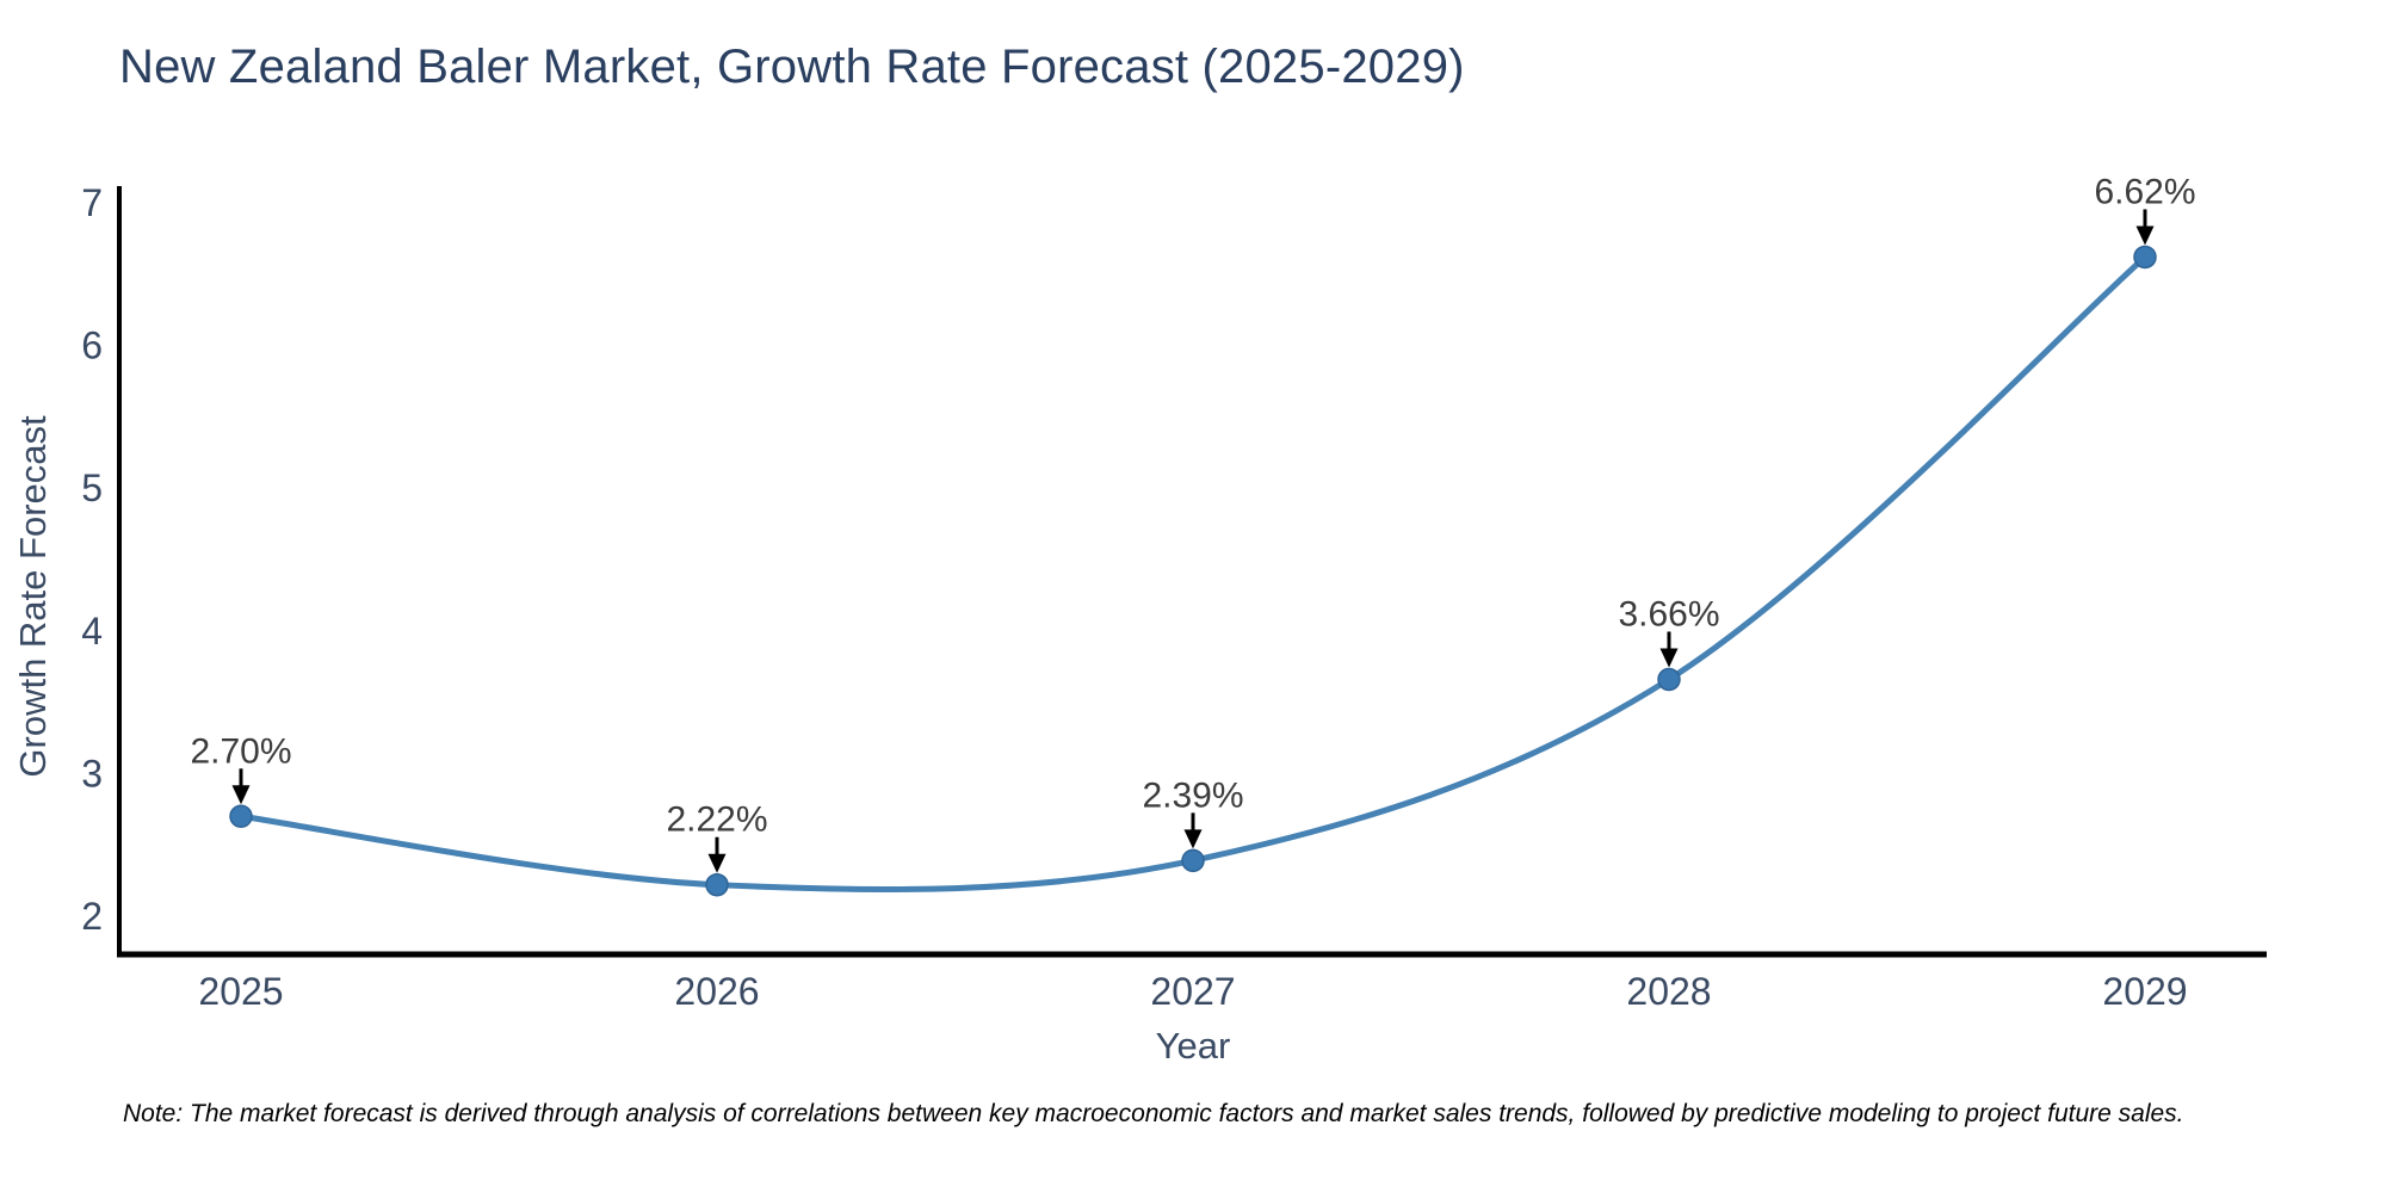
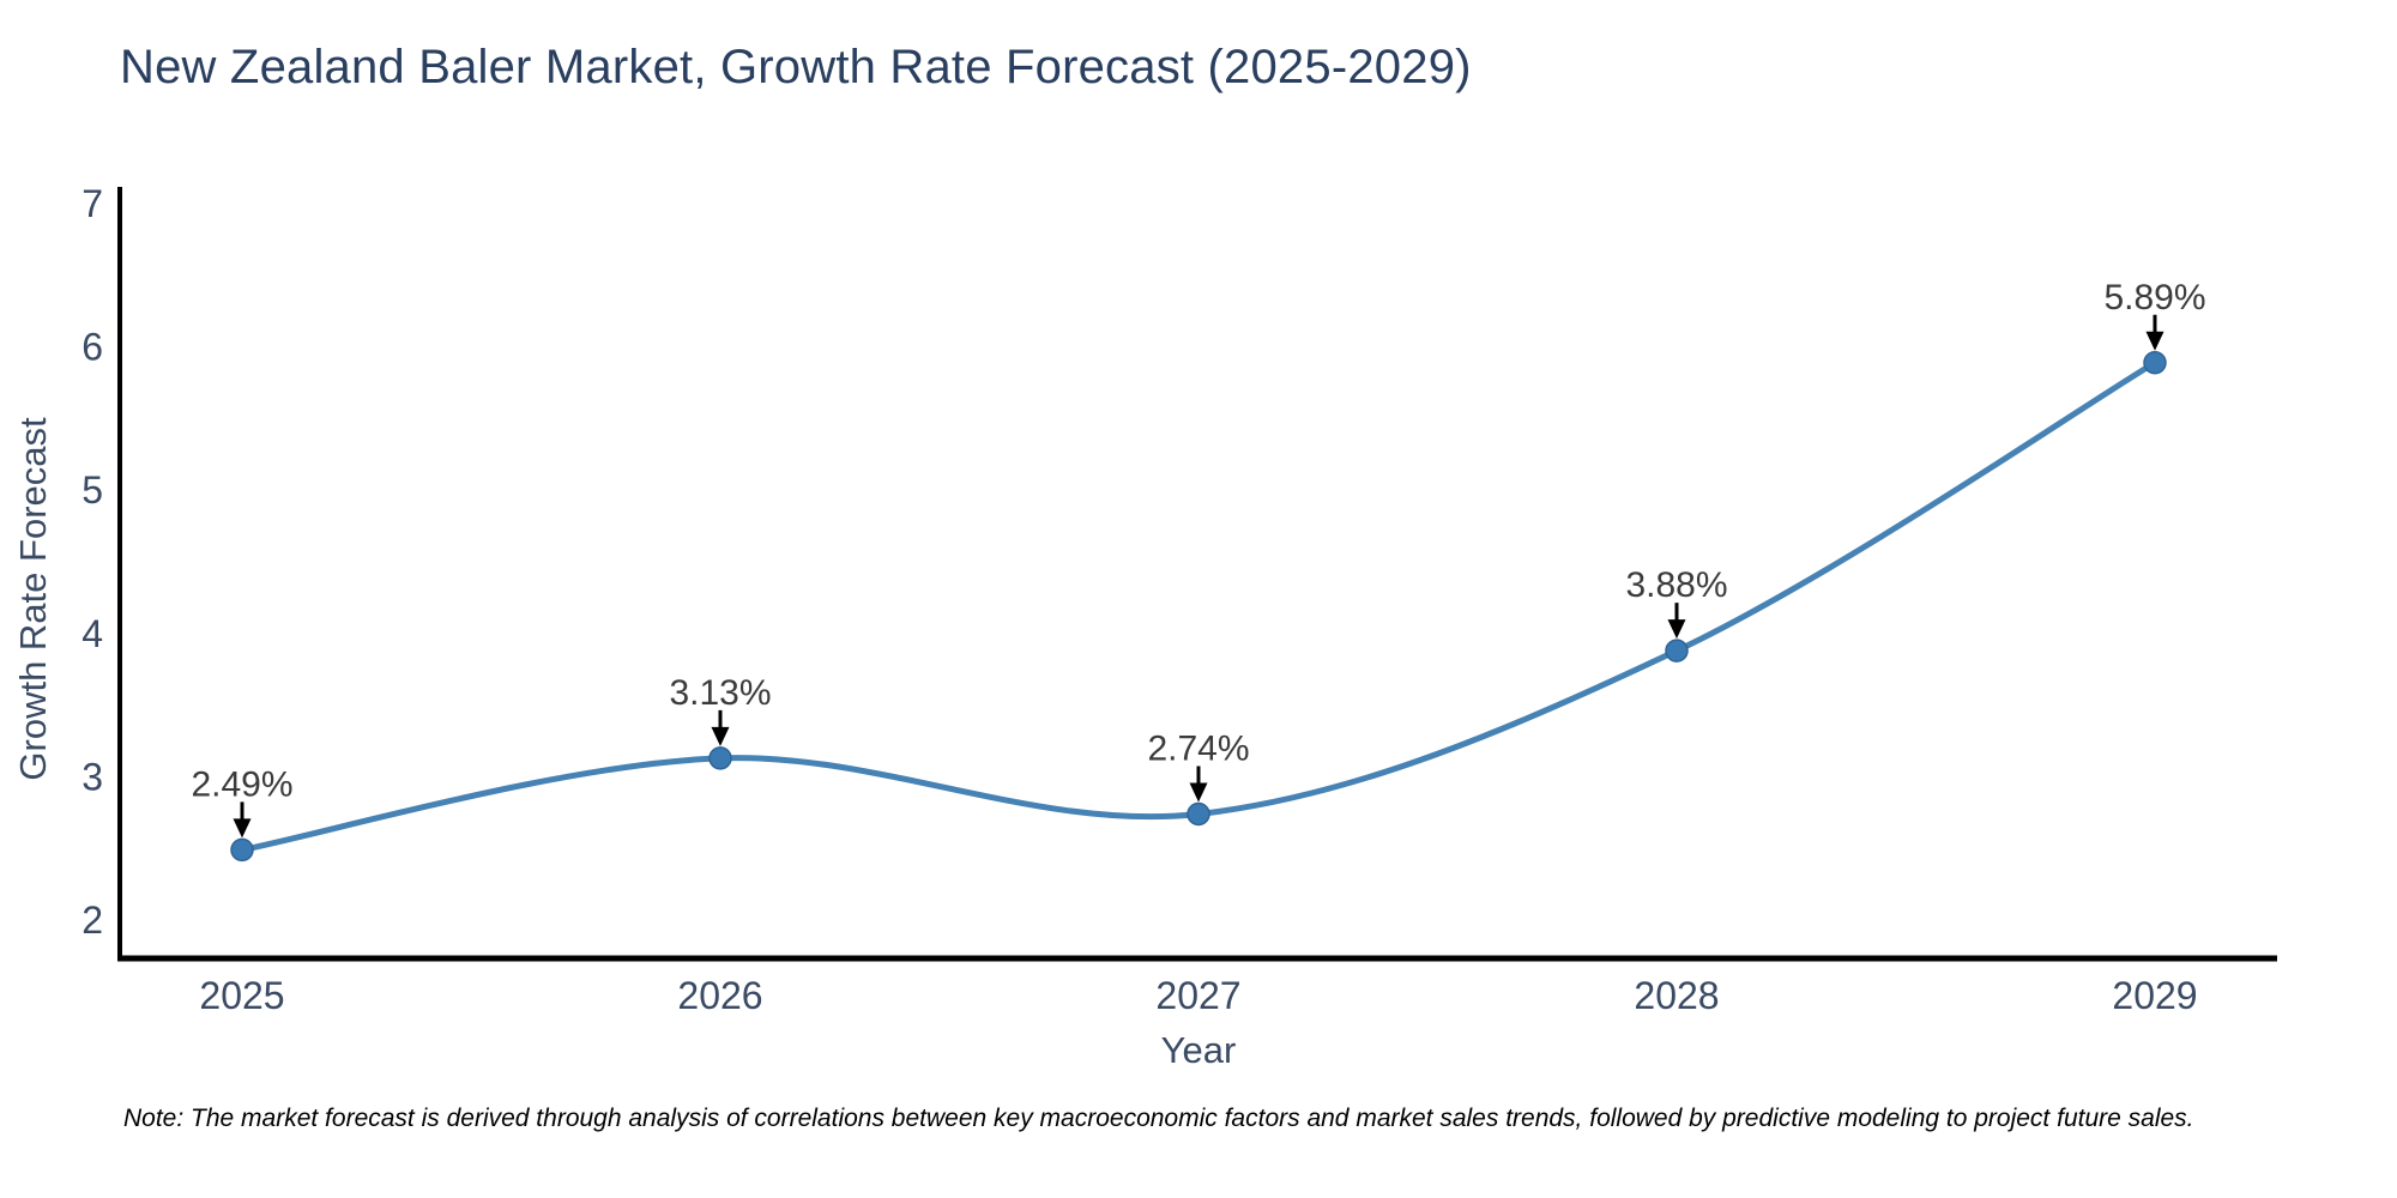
2025: 2.70% -> 2.49%
2026: 2.22% -> 3.13%
2027: 2.39% -> 2.74%
2028: 3.66% -> 3.88%
2029: 6.62% -> 5.89%
